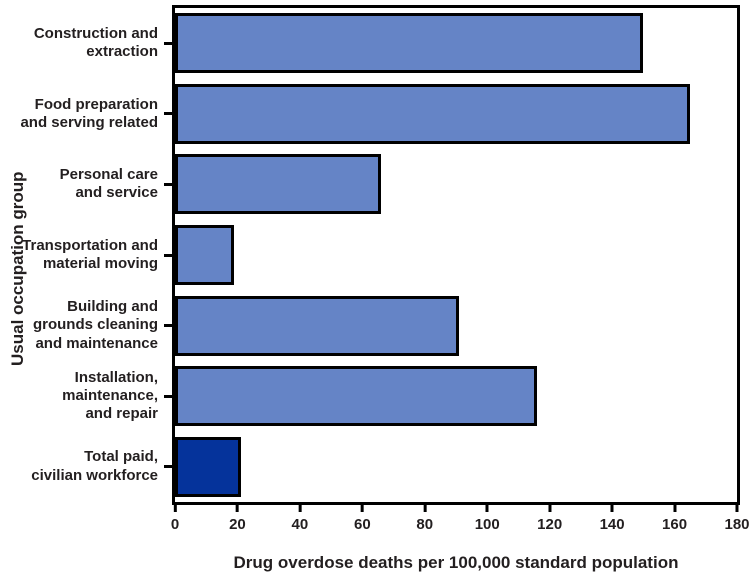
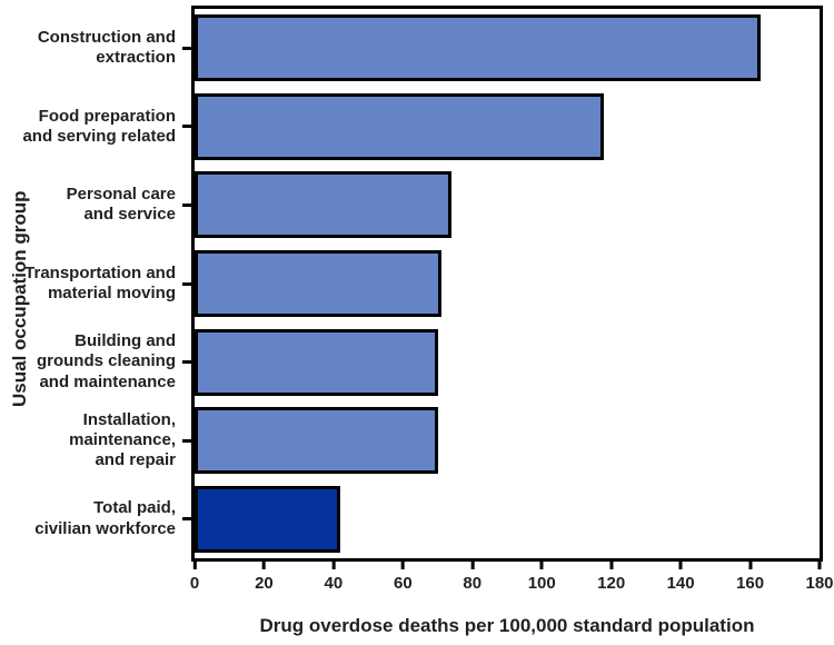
Construction and extraction: 150 -> 163
Food preparation and serving related: 165 -> 118
Personal care and service: 66 -> 74
Transportation and material moving: 19 -> 71
Building and grounds cleaning and maintenance: 91 -> 70
Installation, maintenance, and repair: 116 -> 70
Total paid, civilian workforce: 21 -> 42
